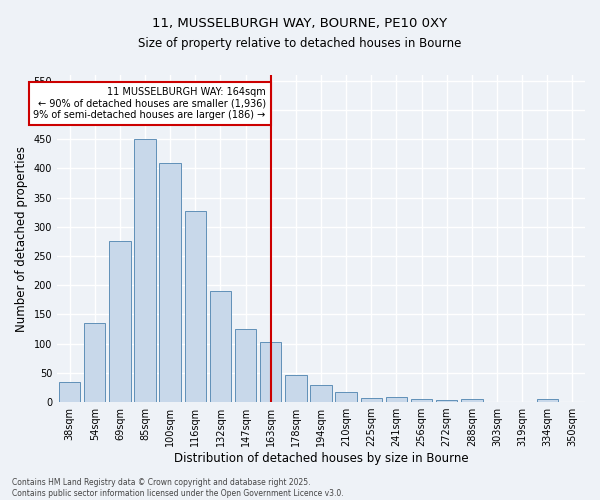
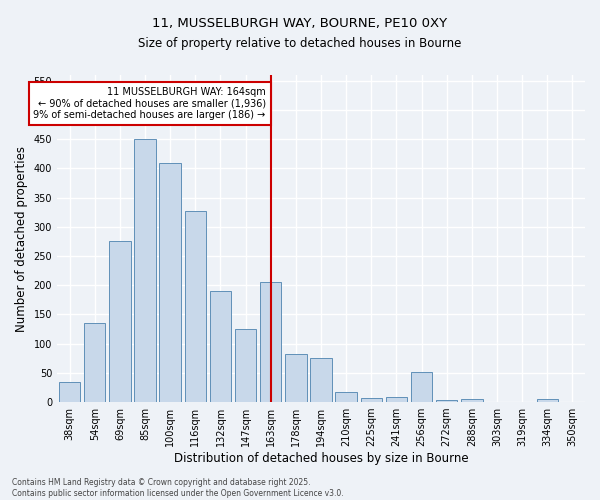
163sqm: 103 -> 206
178sqm: 46 -> 82
194sqm: 30 -> 76
256sqm: 5 -> 52
